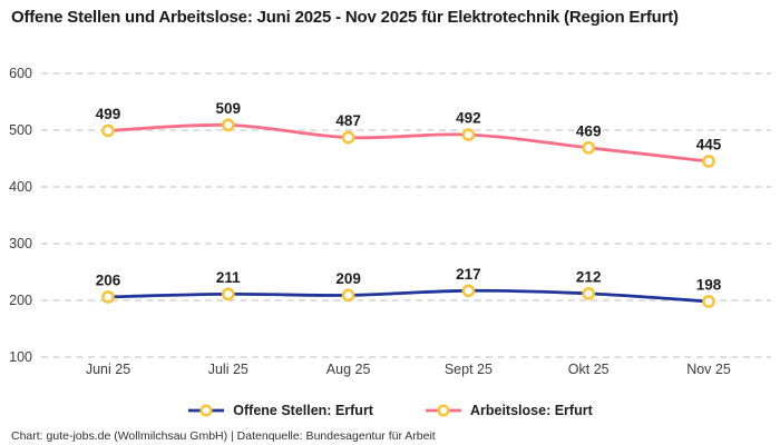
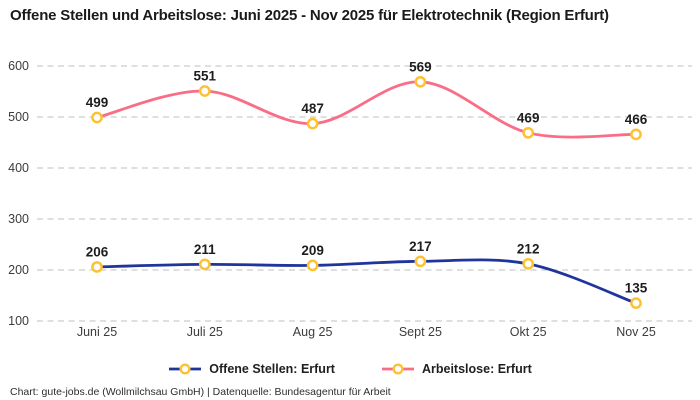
Arbeitslose: Erfurt/Juli 25: 509 -> 551
Arbeitslose: Erfurt/Sept 25: 492 -> 569
Offene Stellen: Erfurt/Nov 25: 198 -> 135
Arbeitslose: Erfurt/Nov 25: 445 -> 466
